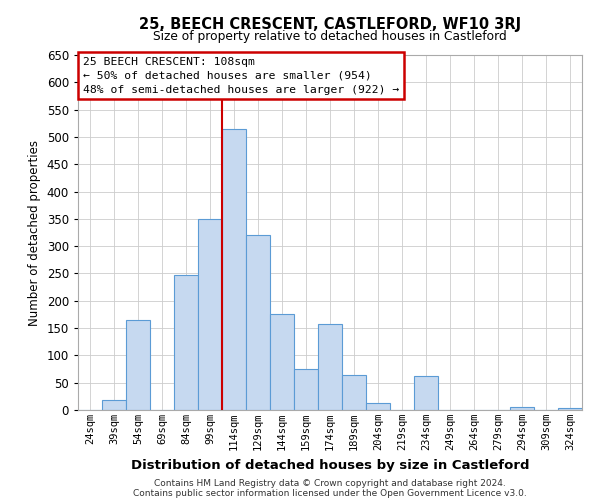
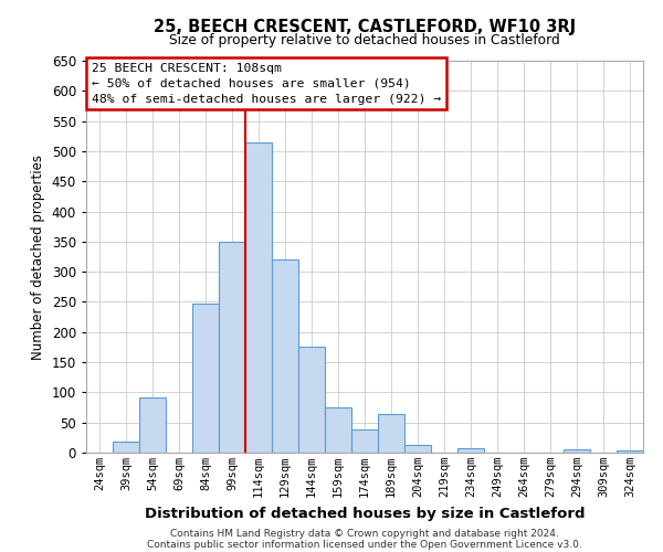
54sqm: 164 -> 92
174sqm: 158 -> 38
234sqm: 62 -> 8
